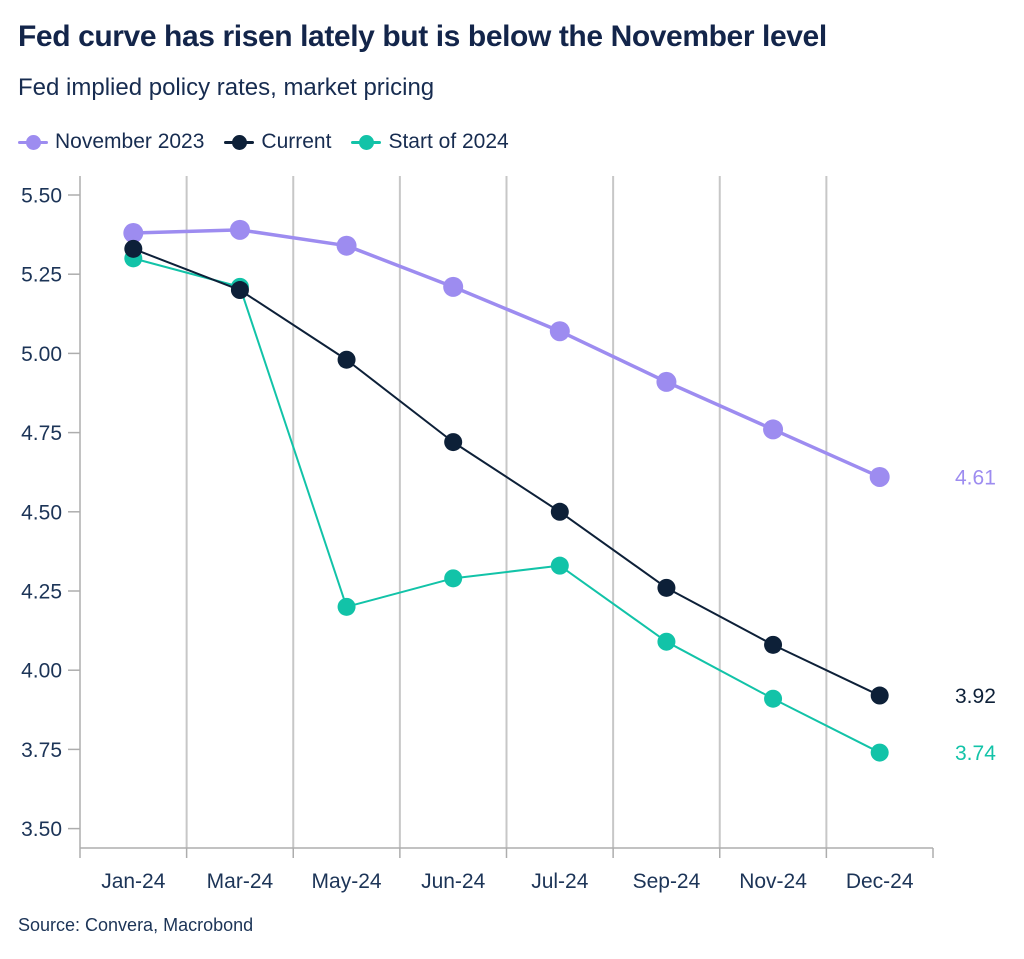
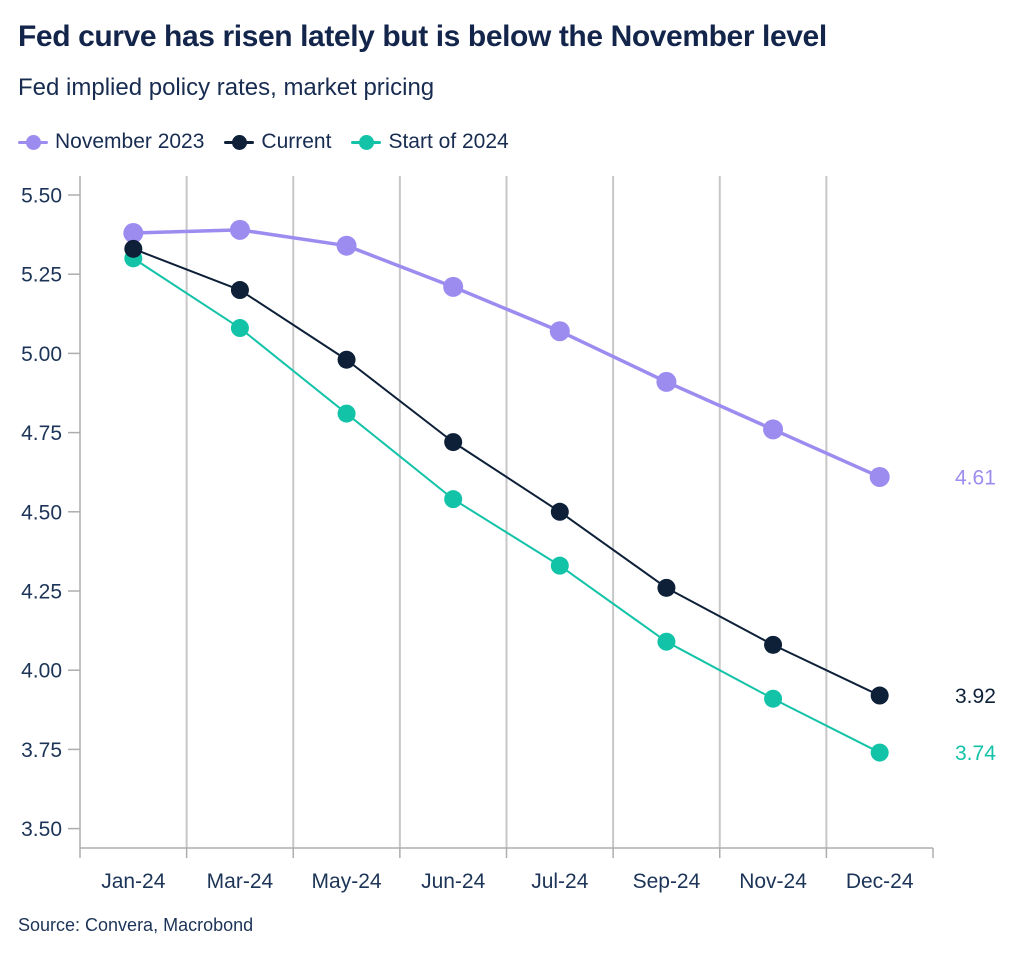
Start of 2024/Mar-24: 5.21 -> 5.08
Start of 2024/May-24: 4.20 -> 4.81
Start of 2024/Jun-24: 4.29 -> 4.54
